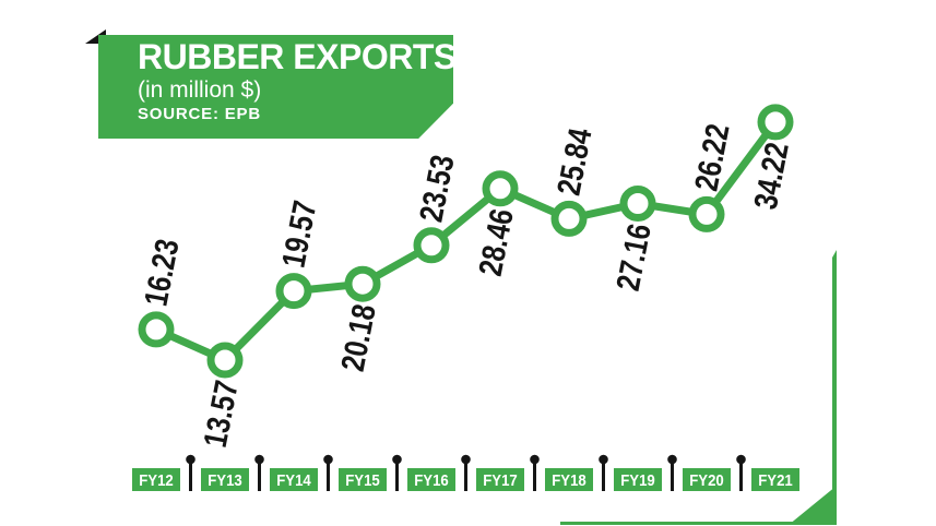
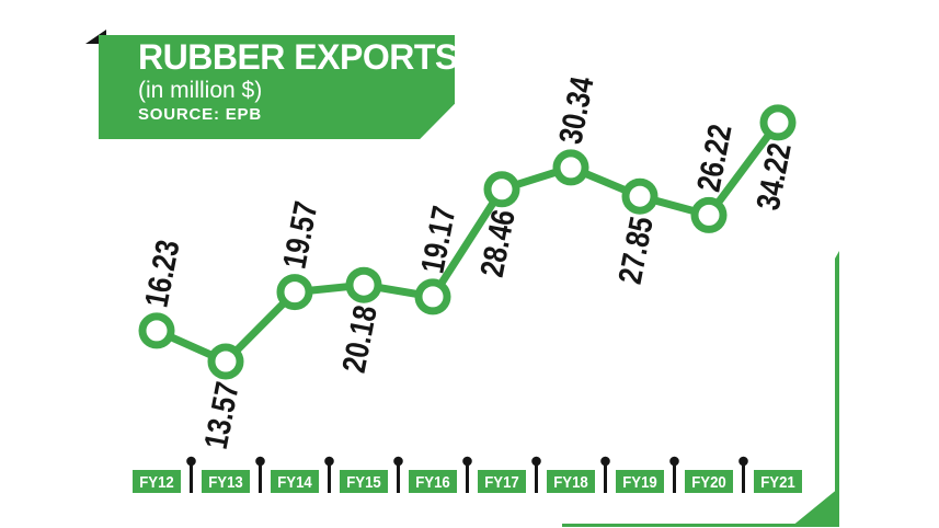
FY16: 23.53 -> 19.17
FY18: 25.84 -> 30.34
FY19: 27.16 -> 27.85
